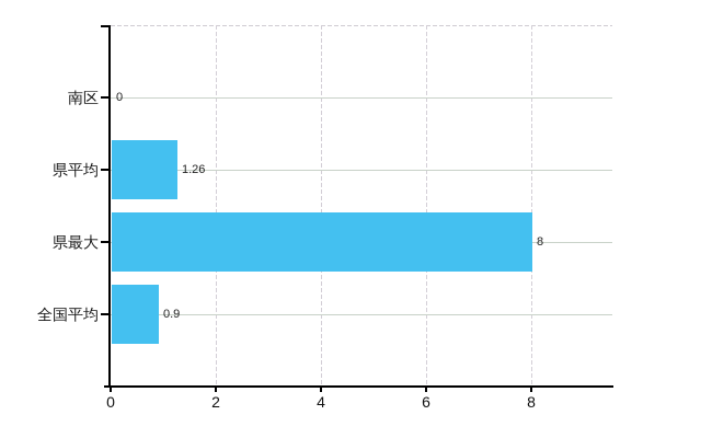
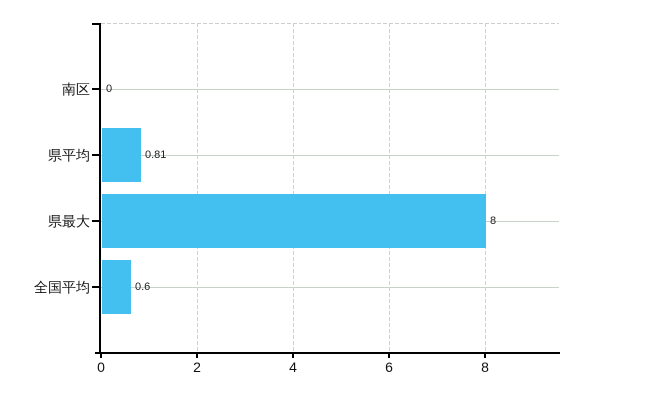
県平均: 1.26 -> 0.81
全国平均: 0.9 -> 0.6
